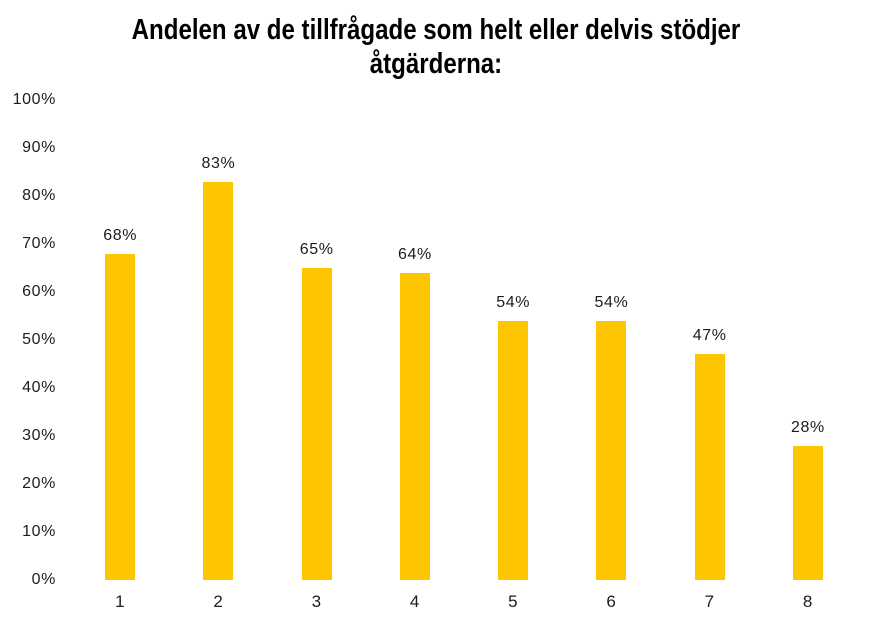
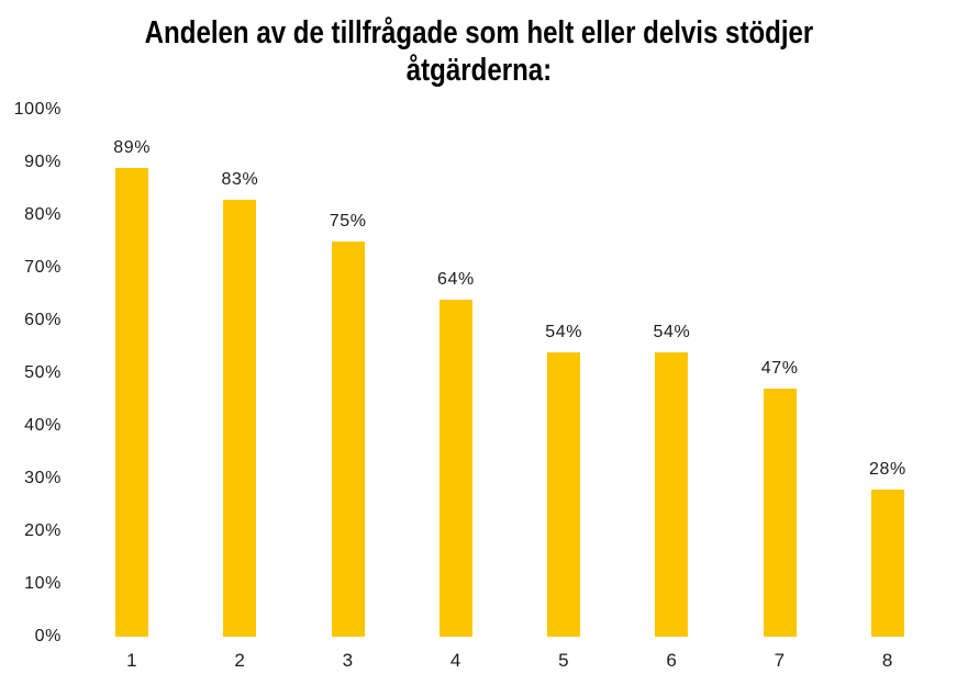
1: 68% -> 89%
3: 65% -> 75%
